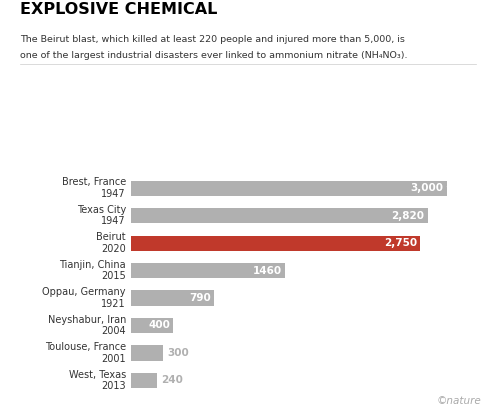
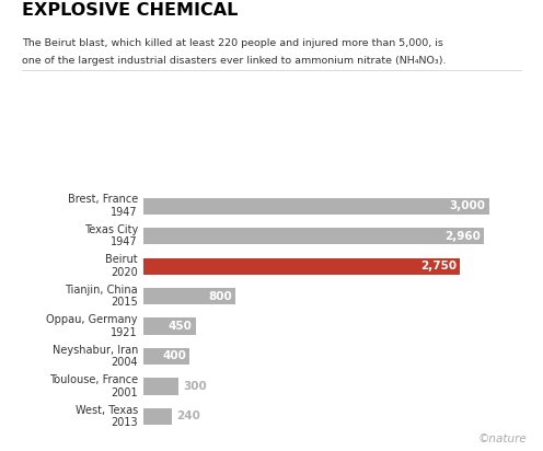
Texas City 1947: 2,820 -> 2,960
Tianjin, China 2015: 1460 -> 800
Oppau, Germany 1921: 790 -> 450
